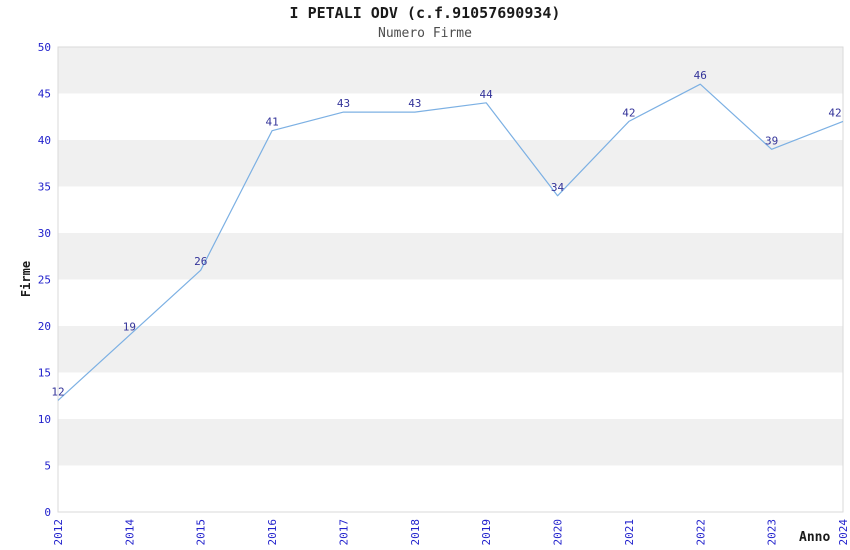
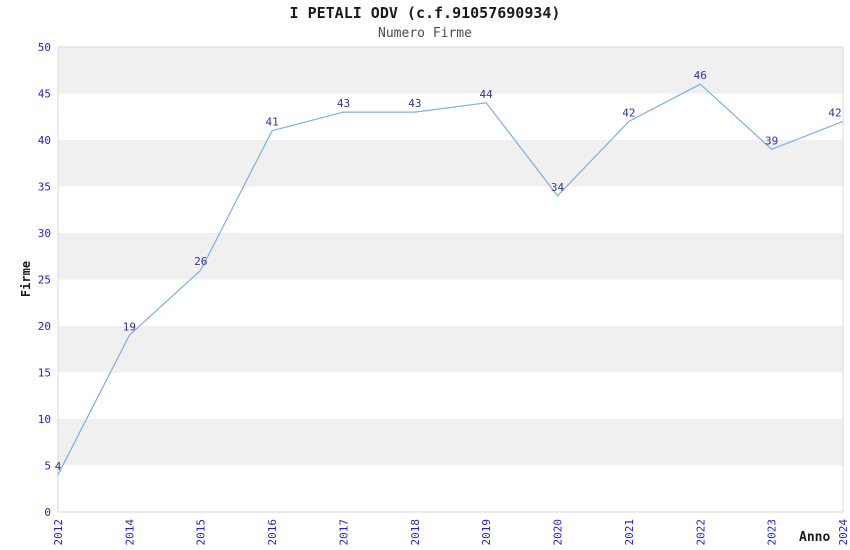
2012: 12 -> 4
